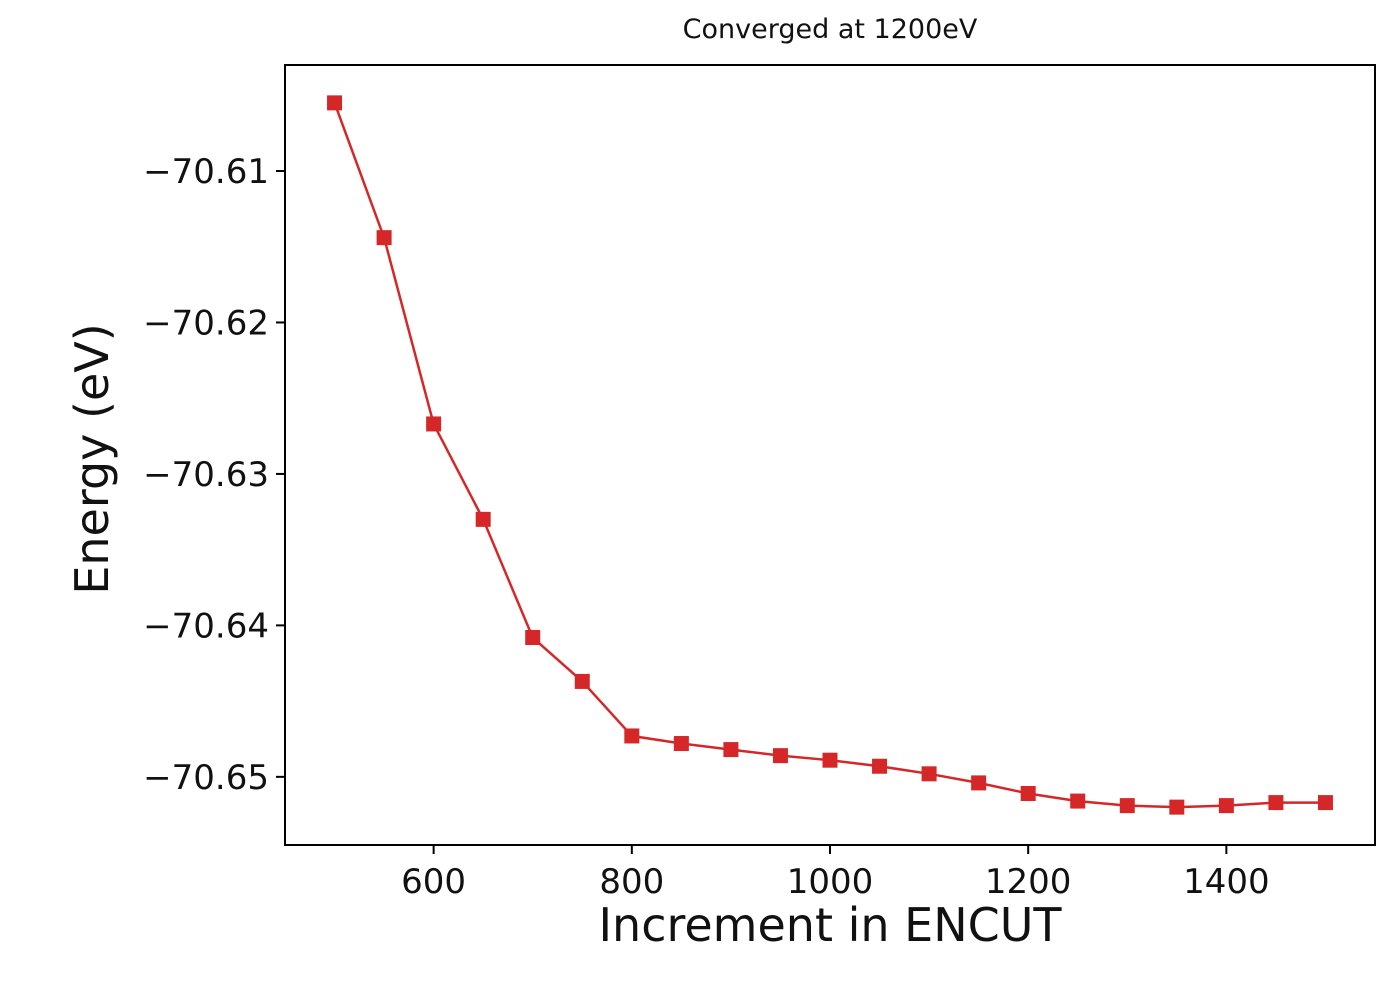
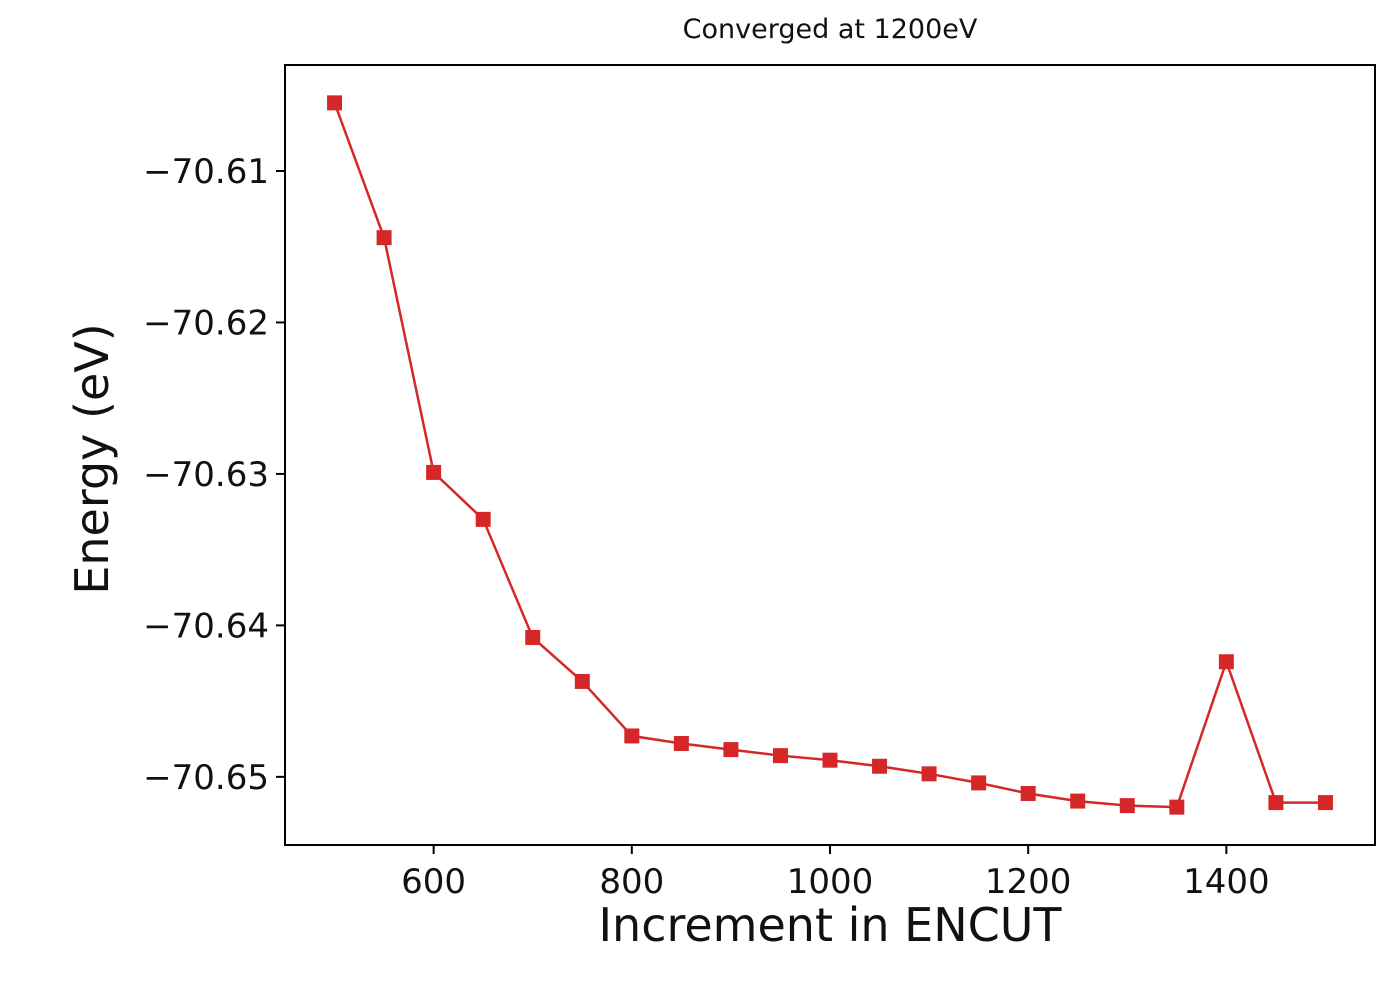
600: -70.6267 -> -70.6299
1400: -70.6519 -> -70.6424
